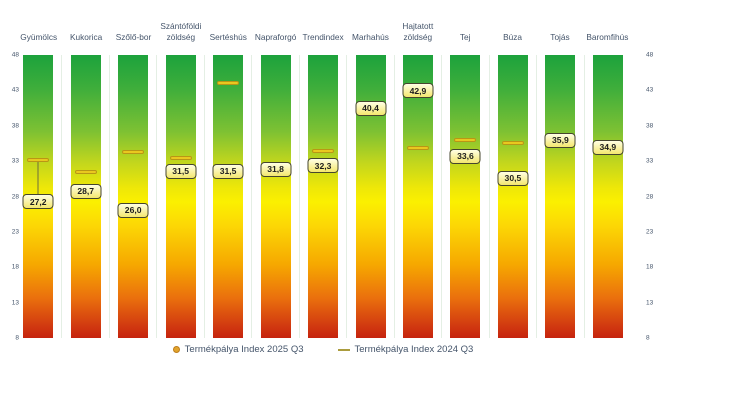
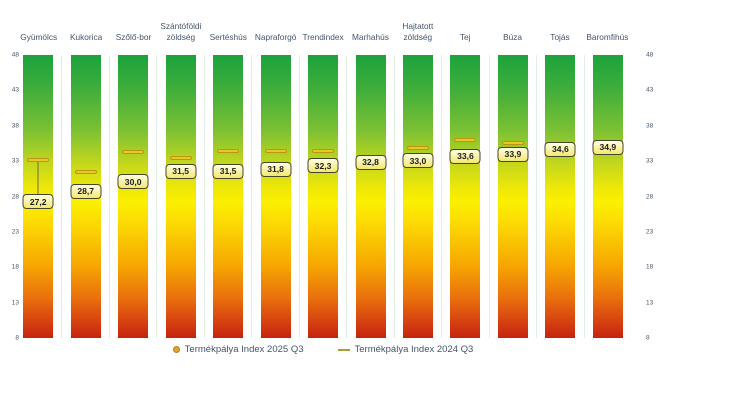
Termékpálya Index 2025 Q3/Szőlő-bor: 26,0 -> 30,0
Termékpálya Index 2024 Q3/Sertéshús: 44 -> 34
Termékpálya Index 2024 Q3/Napraforgó: 32 -> 34
Termékpálya Index 2025 Q3/Marhahús: 40,4 -> 32,8
Termékpálya Index 2025 Q3/Hajtatott zöldség: 42,9 -> 33,0
Termékpálya Index 2025 Q3/Búza: 30,5 -> 33,9
Termékpálya Index 2025 Q3/Tojás: 35,9 -> 34,6
